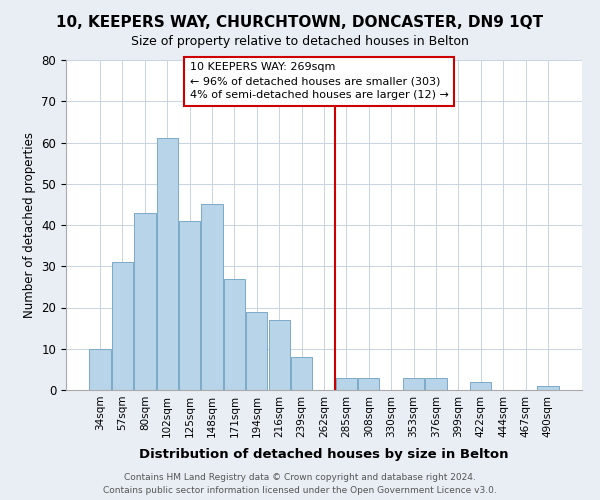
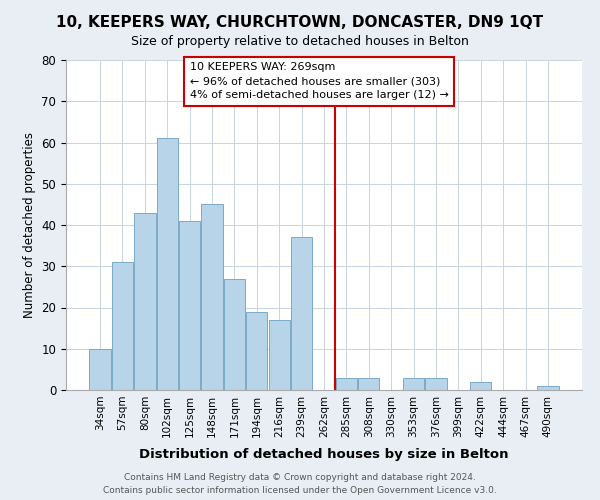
239sqm: 8 -> 37
